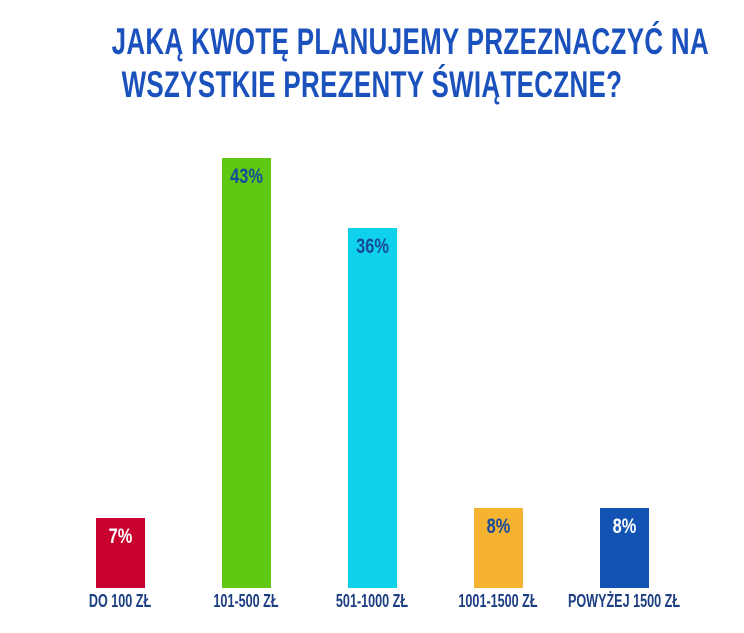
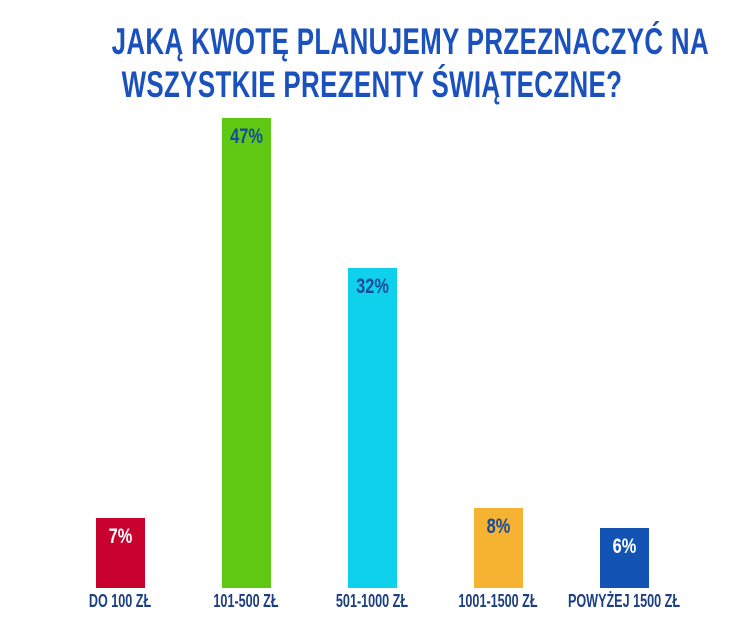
101-500 ZŁ: 43% -> 47%
501-1000 ZŁ: 36% -> 32%
POWYŻEJ 1500 ZŁ: 8% -> 6%
